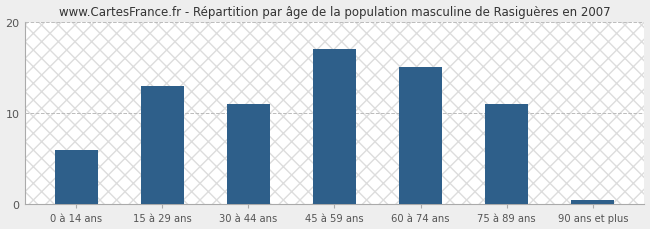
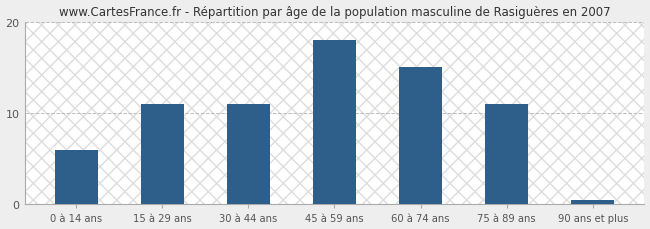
15 à 29 ans: 13.0 -> 11.0
45 à 59 ans: 17.0 -> 18.0
